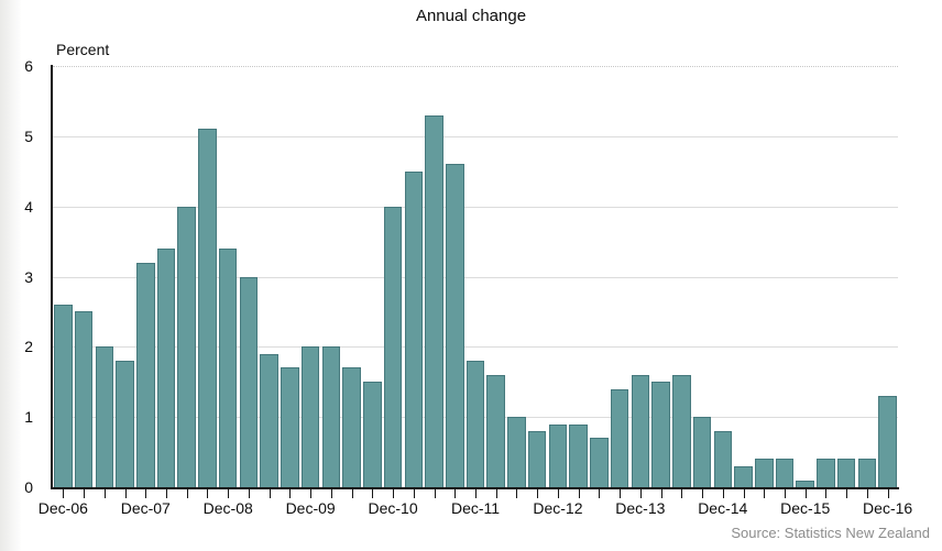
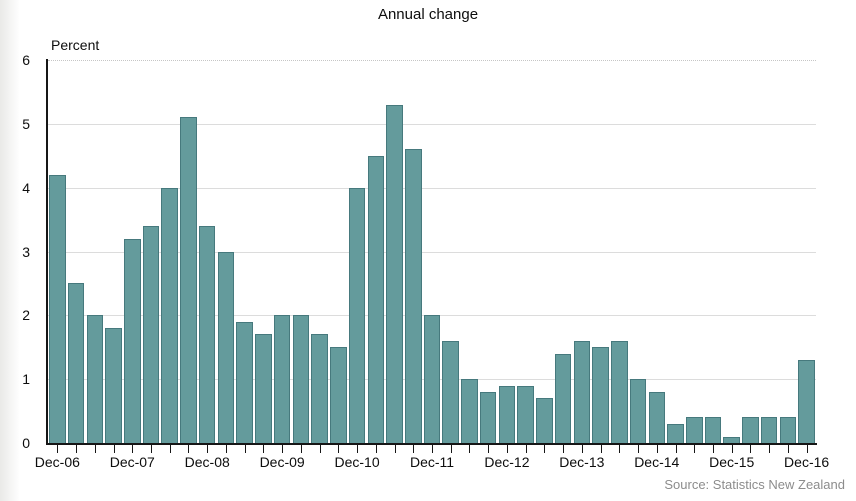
Dec-06: 2.6 -> 4.2
Dec-11: 1.8 -> 2.0
